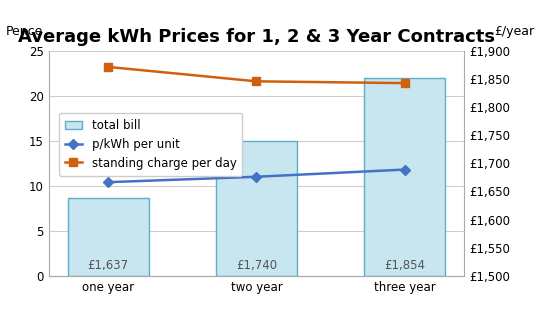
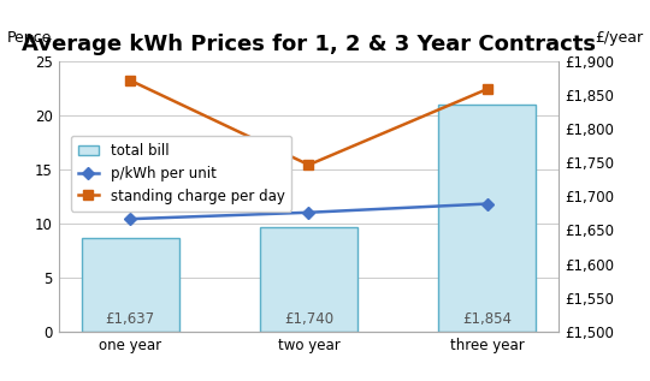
total bill/two year: 15.0 -> 9.6
standing charge per day/two year: 21.6 -> 15.4
total bill/three year: 22.0 -> 21.0
standing charge per day/three year: 21.4 -> 22.4
